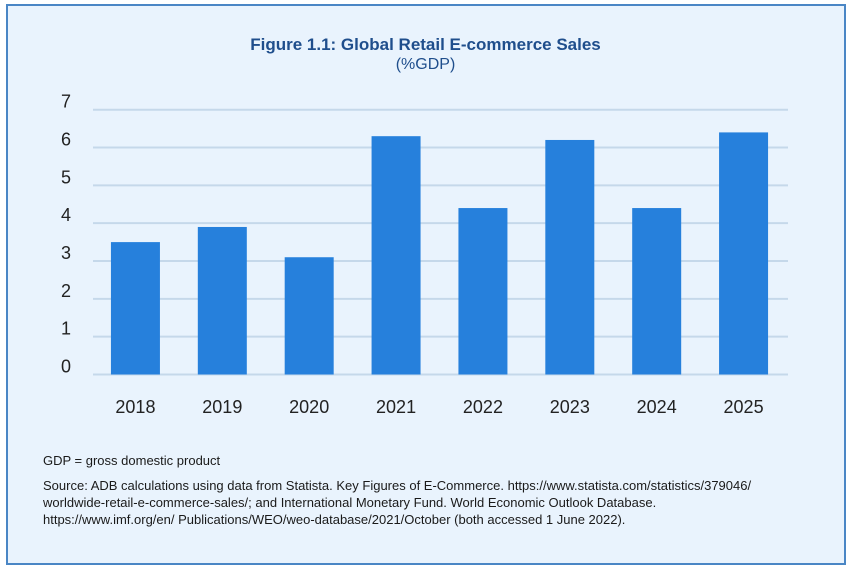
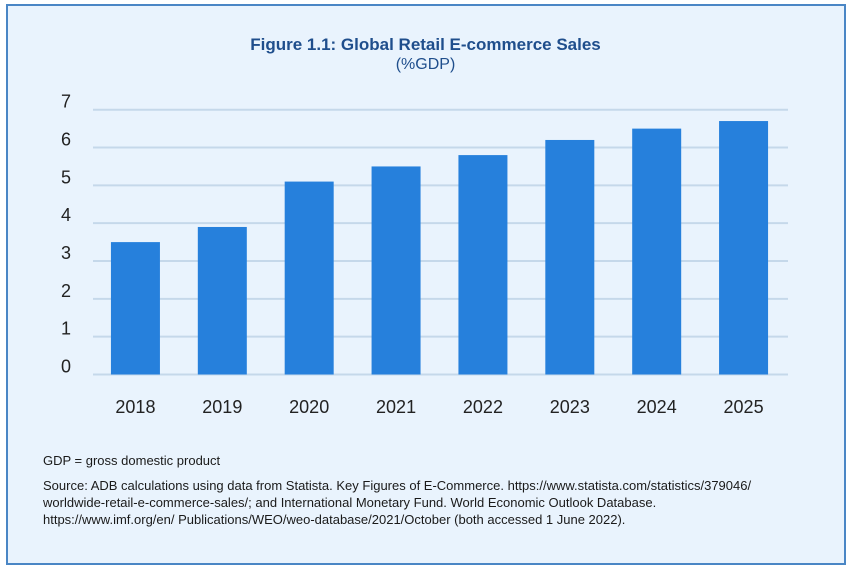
2020: 3.1 -> 5.1
2021: 6.3 -> 5.5
2022: 4.4 -> 5.8
2024: 4.4 -> 6.5
2025: 6.4 -> 6.7
